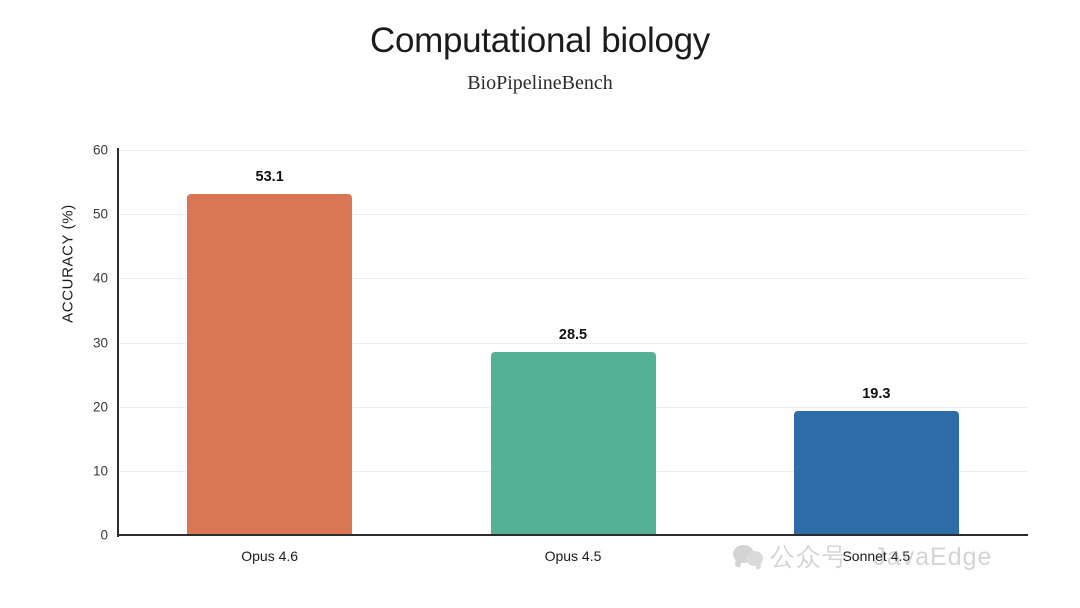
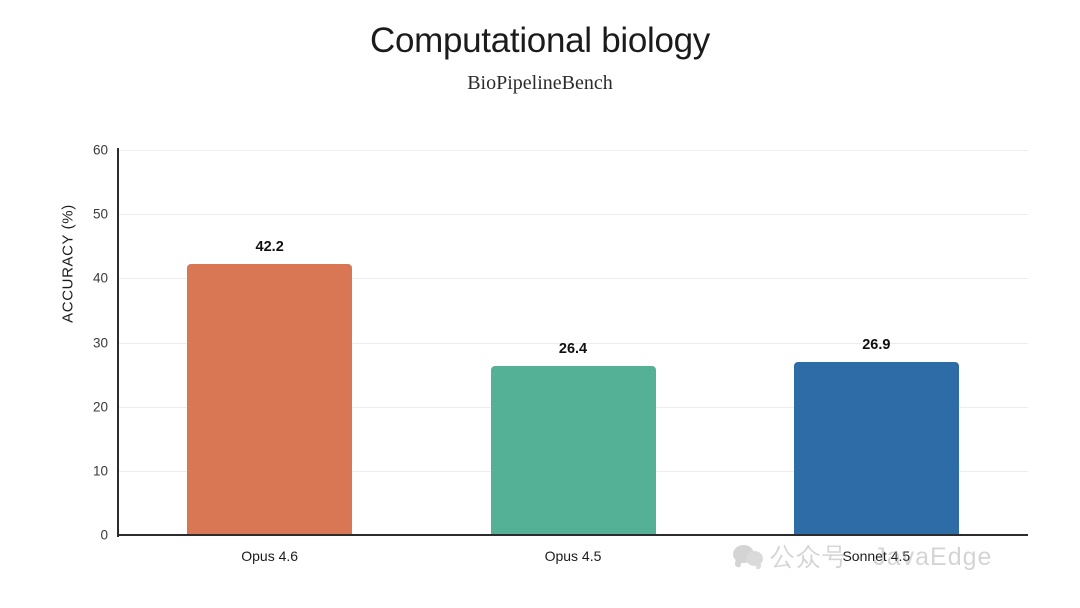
Opus 4.6: 53.1 -> 42.2
Opus 4.5: 28.5 -> 26.4
Sonnet 4.5: 19.3 -> 26.9
